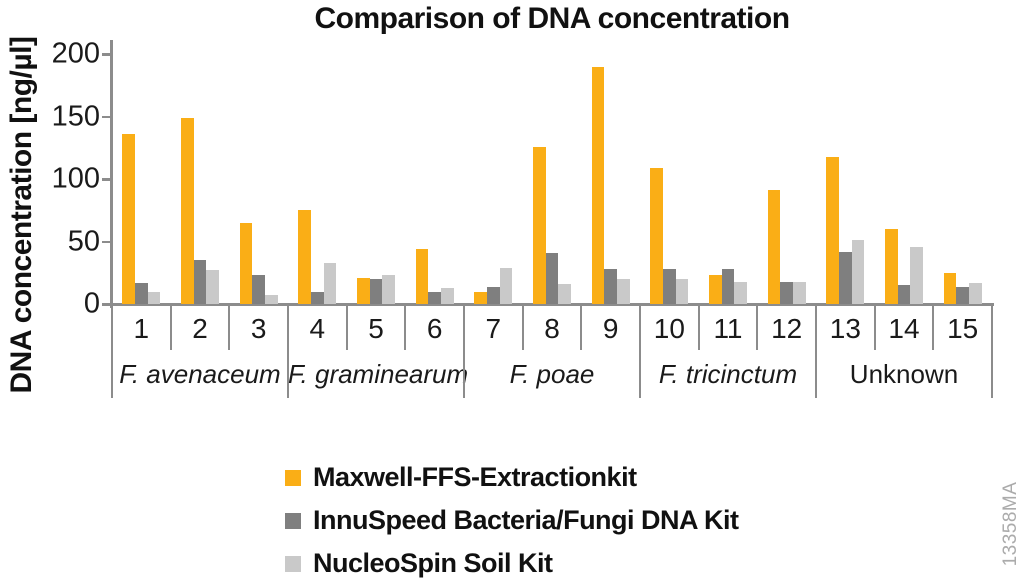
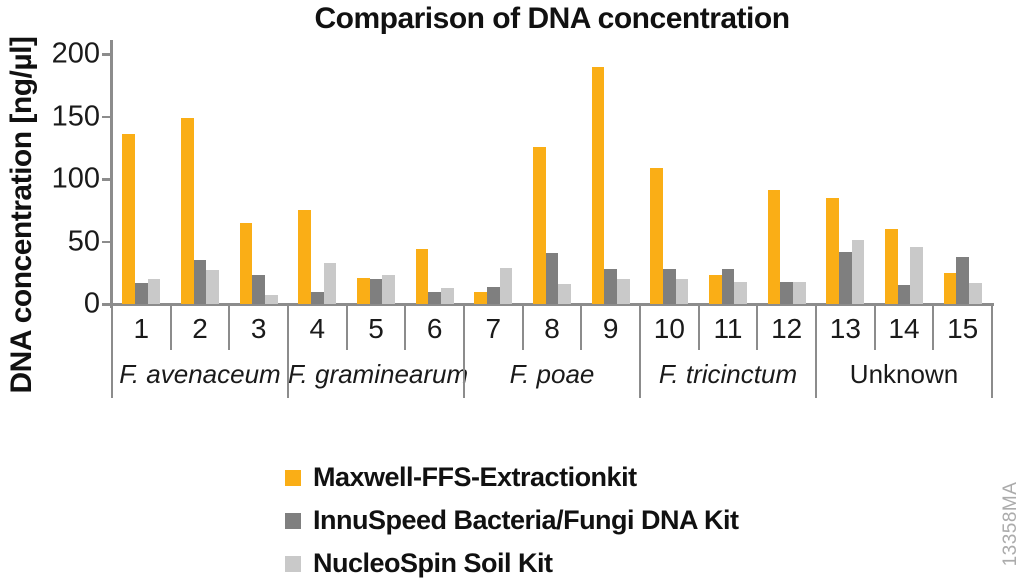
NucleoSpin Soil Kit/1: 10 -> 20
Maxwell-FFS-Extractionkit/13: 118 -> 85
InnuSpeed Bacteria/Fungi DNA Kit/15: 14 -> 38
